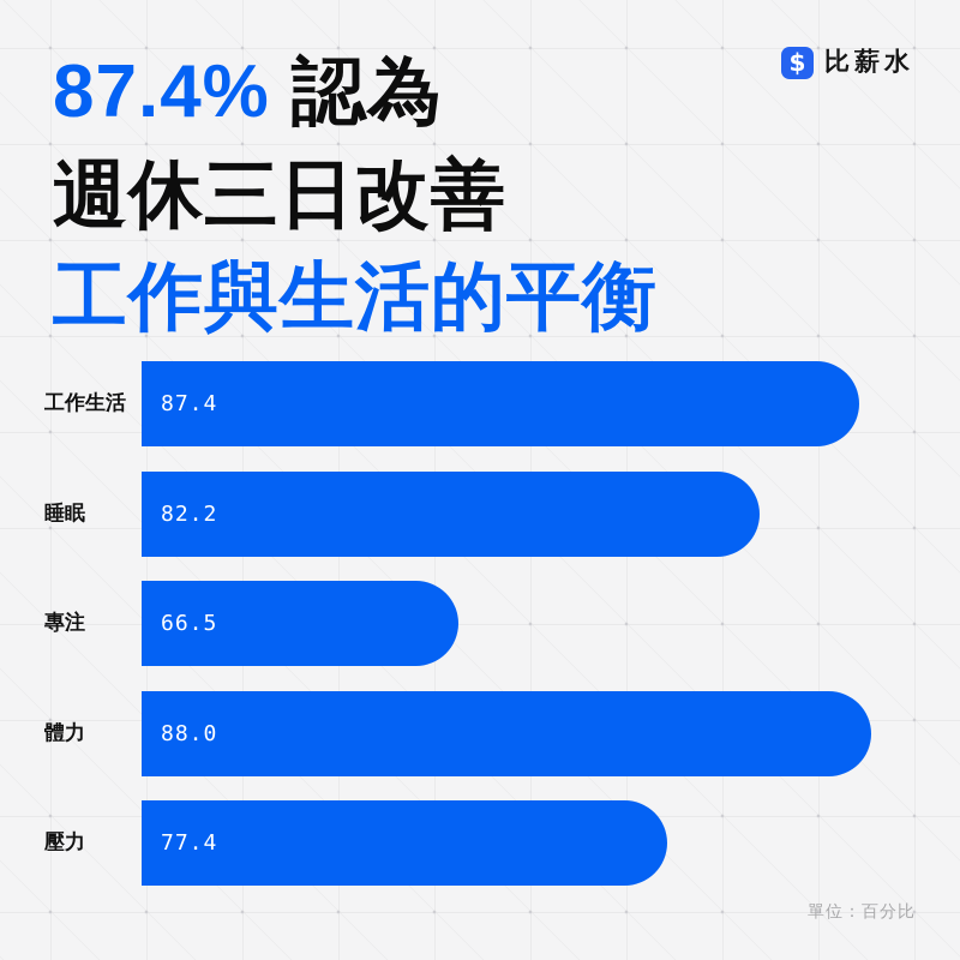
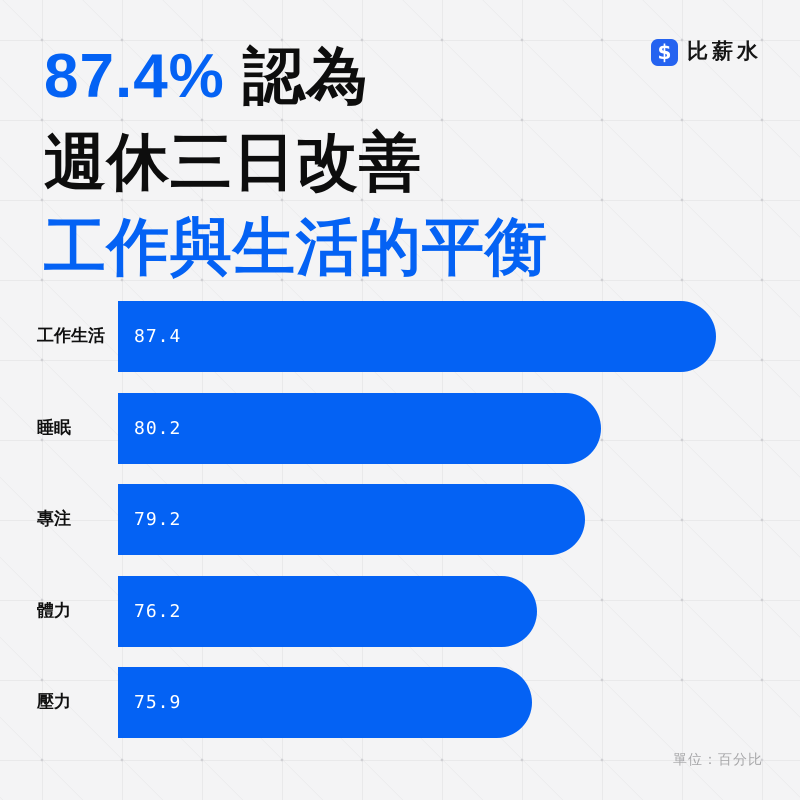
睡眠: 82.2 -> 80.2
專注: 66.5 -> 79.2
體力: 88.0 -> 76.2
壓力: 77.4 -> 75.9
